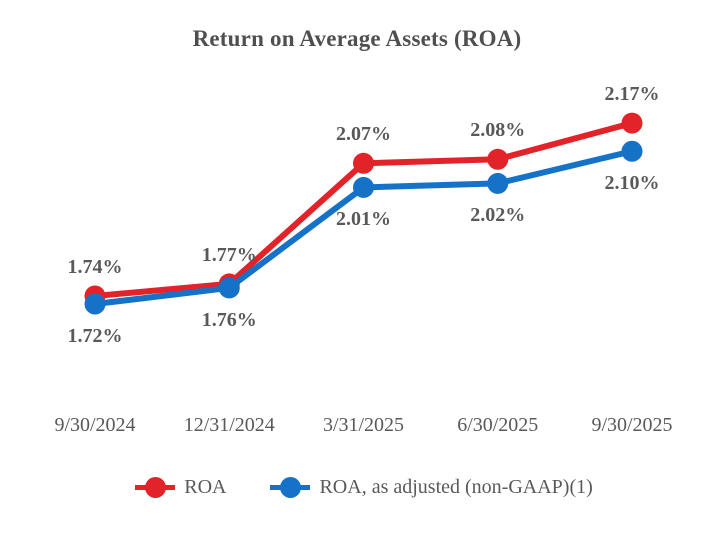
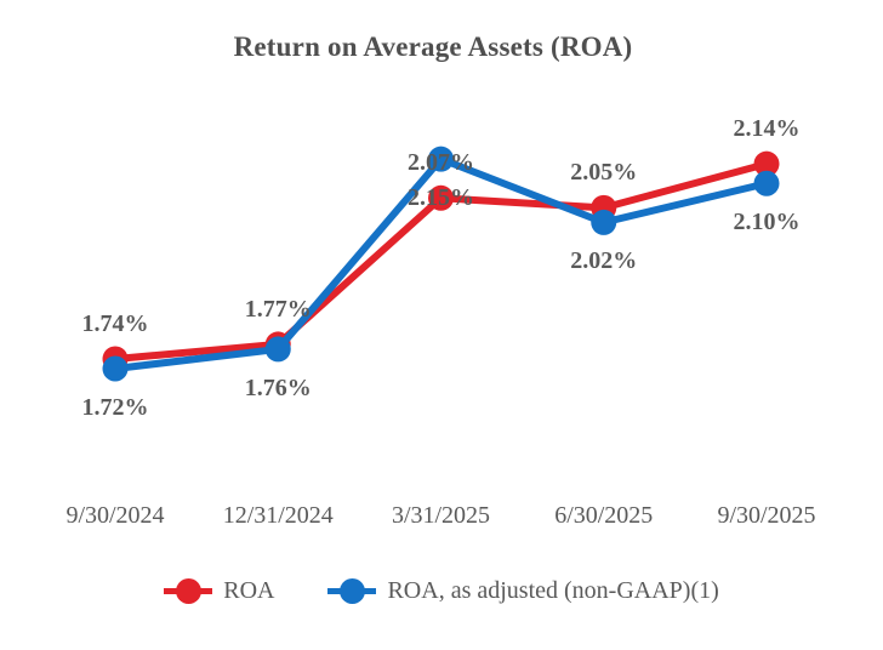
ROA, as adjusted (non-GAAP)(1)/3/31/2025: 2.01% -> 2.15%
ROA/6/30/2025: 2.08% -> 2.05%
ROA/9/30/2025: 2.17% -> 2.14%
